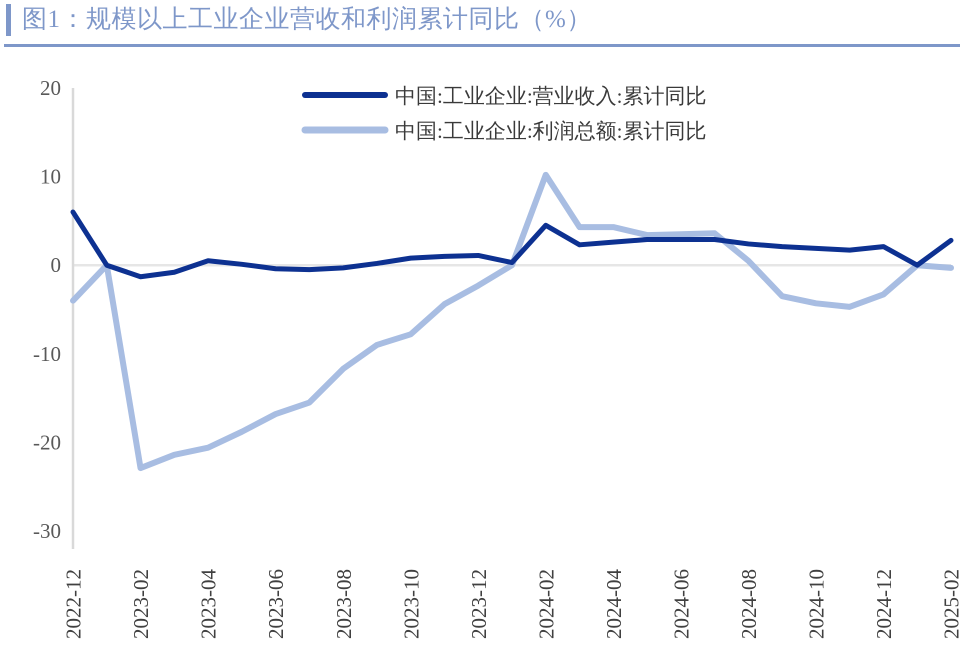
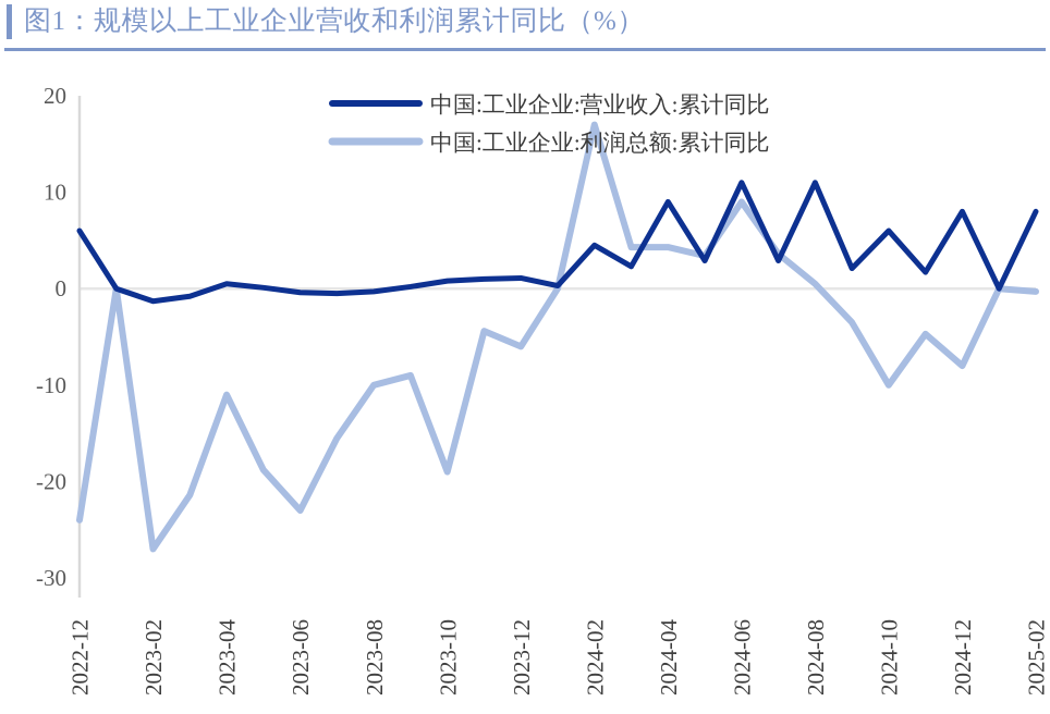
中国:工业企业:利润总额:累计同比/2022-12: -4 -> -24
中国:工业企业:利润总额:累计同比/2023-02: -23 -> -27
中国:工业企业:利润总额:累计同比/2023-04: -21 -> -11
中国:工业企业:利润总额:累计同比/2023-06: -17 -> -23
中国:工业企业:利润总额:累计同比/2023-08: -12 -> -10
中国:工业企业:利润总额:累计同比/2023-10: -8 -> -19
中国:工业企业:利润总额:累计同比/2023-12: -2 -> -6
中国:工业企业:利润总额:累计同比/2024-02: 10 -> 17
中国:工业企业:营业收入:累计同比/2024-04: 3 -> 9
中国:工业企业:营业收入:累计同比/2024-06: 3 -> 11
中国:工业企业:利润总额:累计同比/2024-06: 4 -> 9
中国:工业企业:营业收入:累计同比/2024-08: 2 -> 11
中国:工业企业:营业收入:累计同比/2024-10: 2 -> 6
中国:工业企业:利润总额:累计同比/2024-10: -4 -> -10
中国:工业企业:营业收入:累计同比/2024-12: 2 -> 8
中国:工业企业:利润总额:累计同比/2024-12: -3 -> -8
中国:工业企业:营业收入:累计同比/2025-02: 3 -> 8
